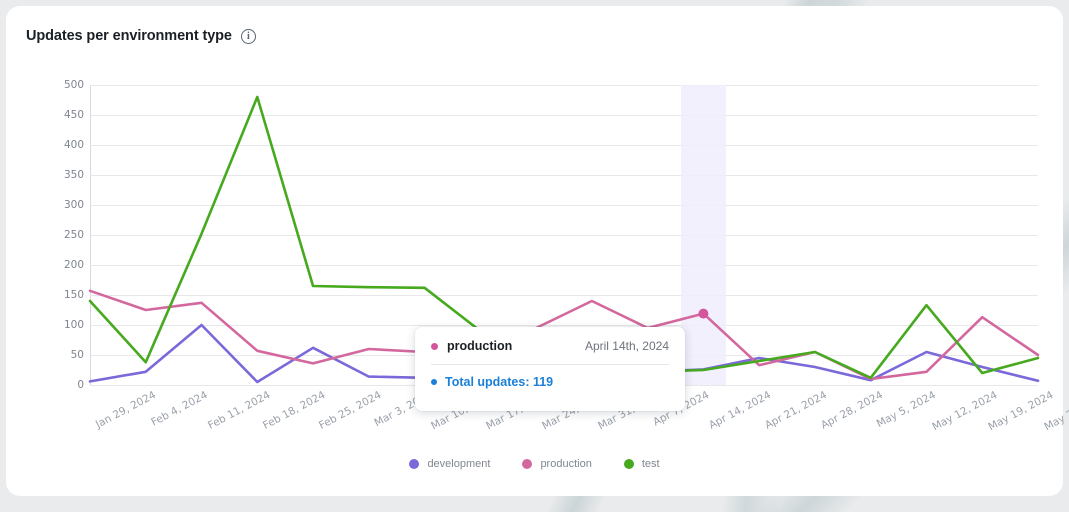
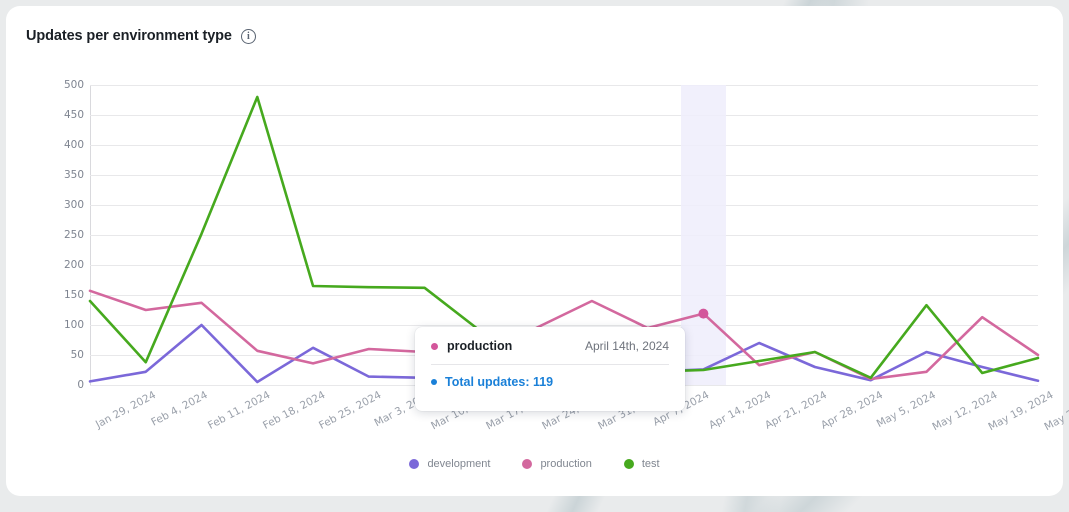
development/Apr 21, 2024: 40 -> 70
